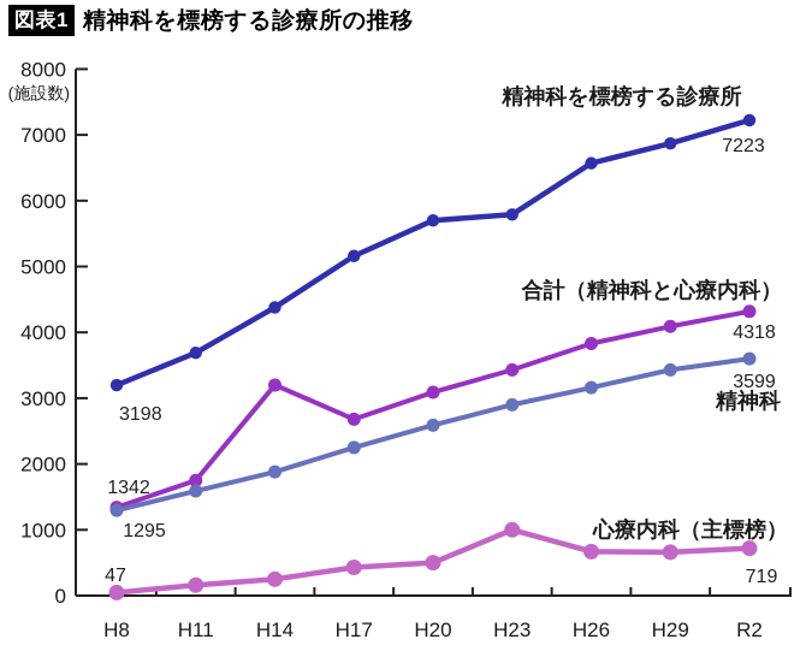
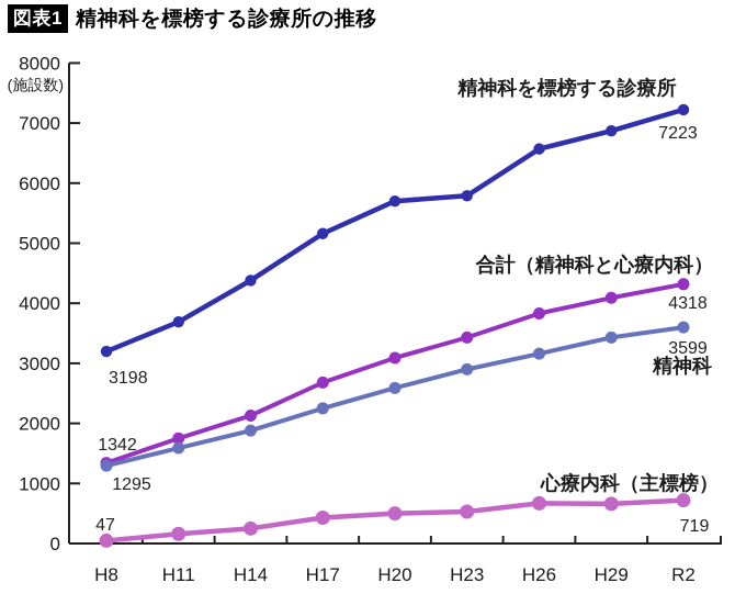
合計（精神科と心療内科）/H14: 3200 -> 2100
心療内科（主標榜）/H23: 1000 -> 500
